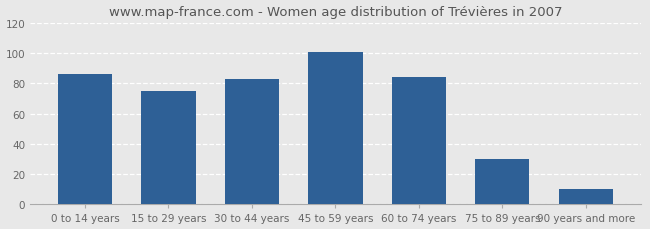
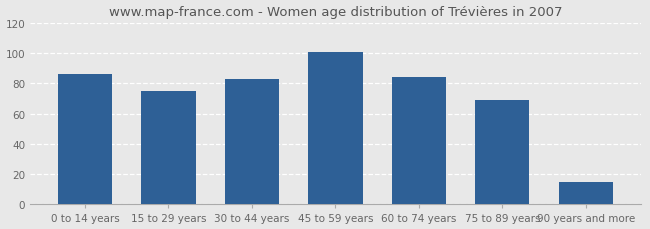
75 to 89 years: 30 -> 69
90 years and more: 10 -> 15
